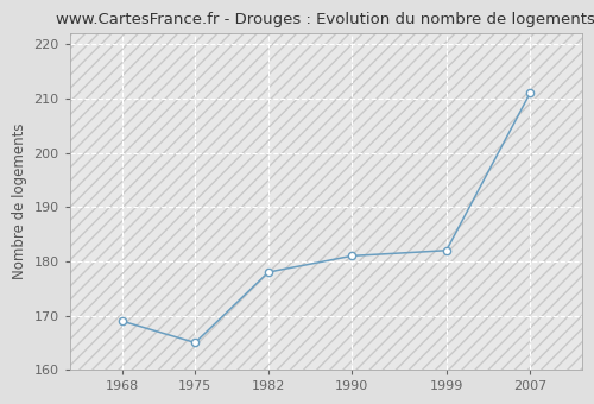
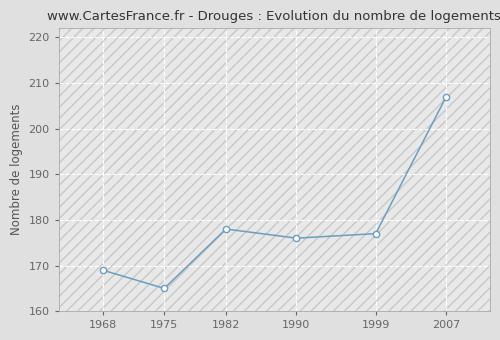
1990: 181 -> 176
1999: 182 -> 177
2007: 211 -> 207
